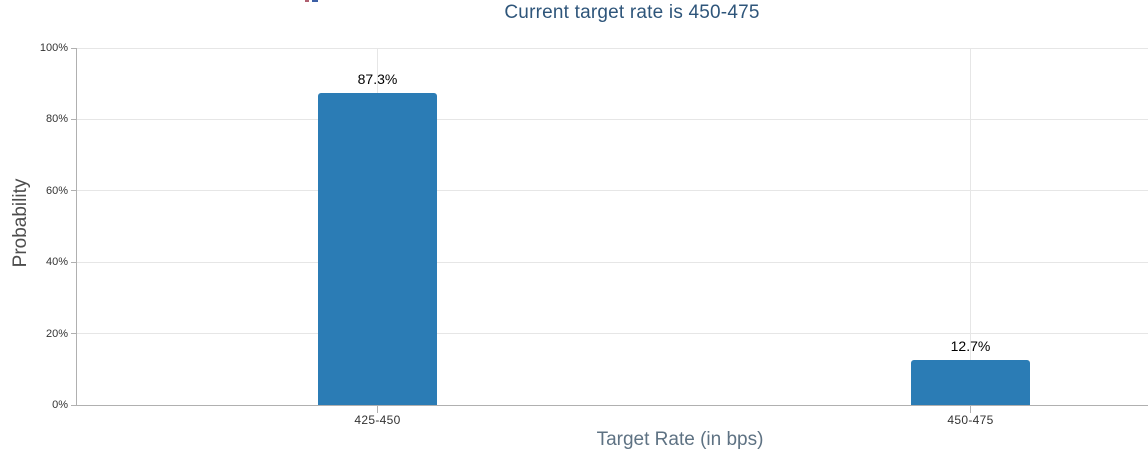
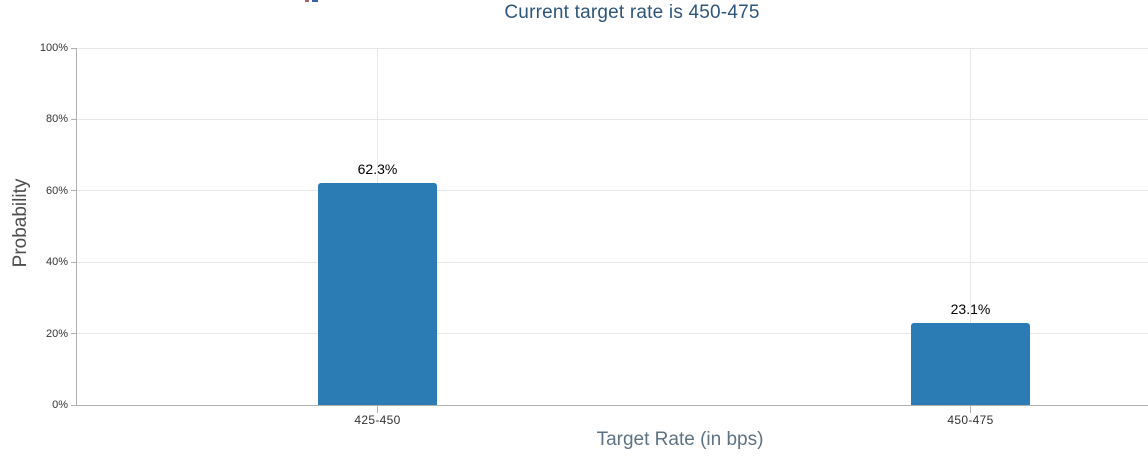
425-450: 87.3% -> 62.3%
450-475: 12.7% -> 23.1%
